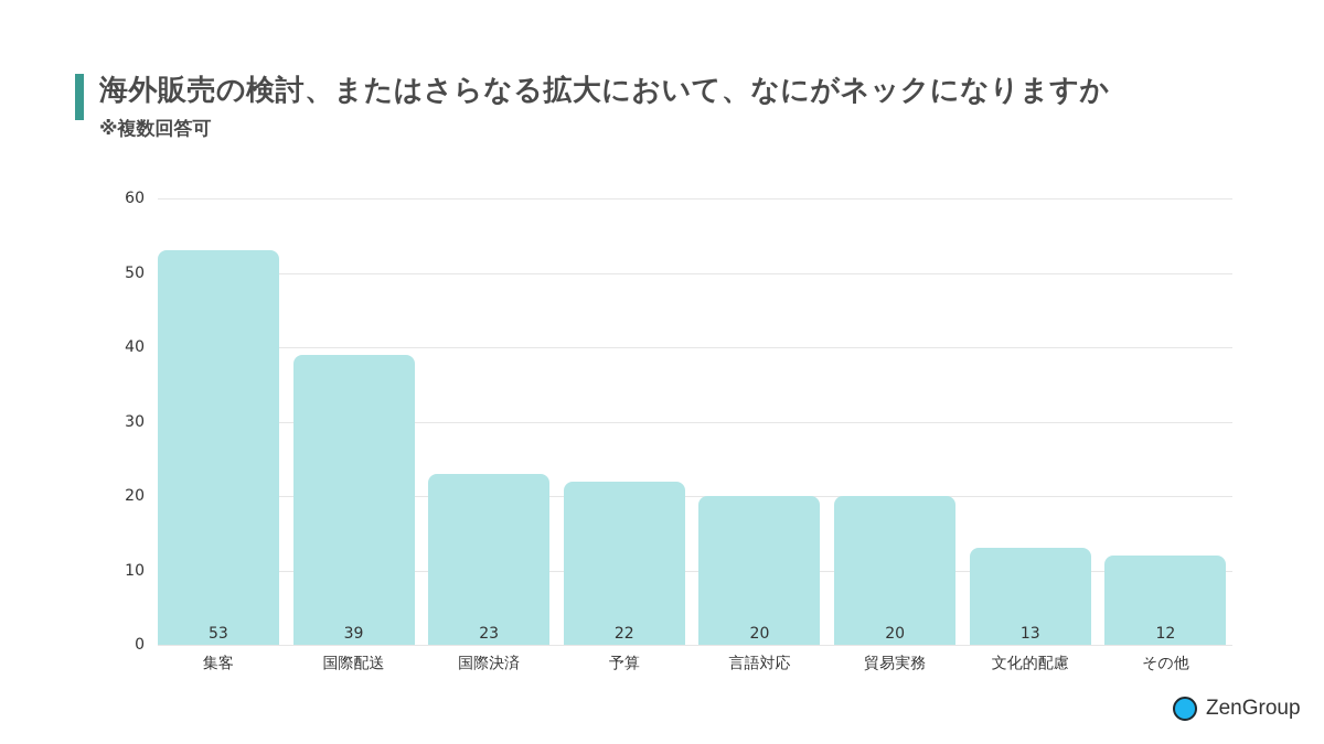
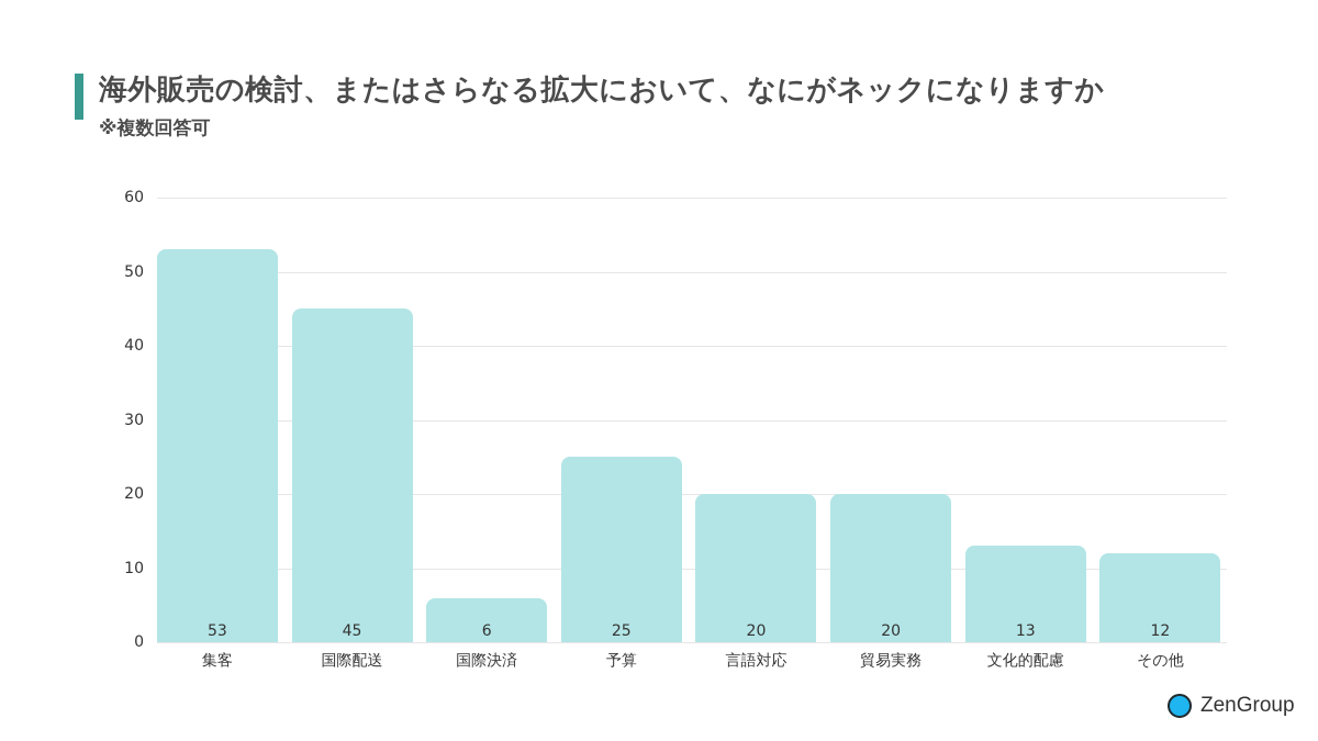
国際配送: 39 -> 45
国際決済: 23 -> 6
予算: 22 -> 25
